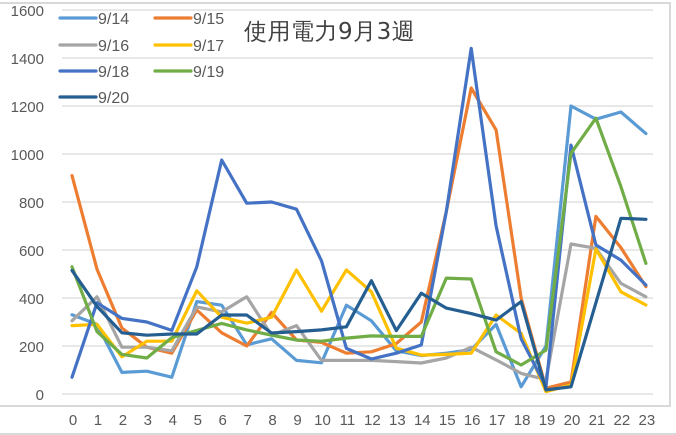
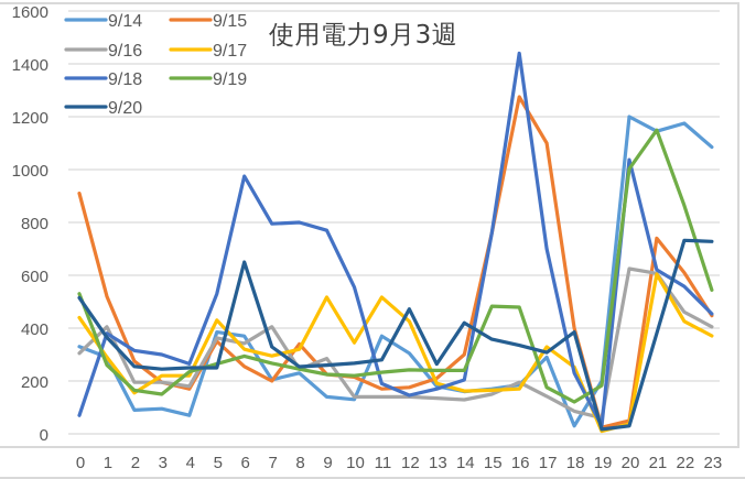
9/17/0: 280 -> 440
9/20/6: 330 -> 650
